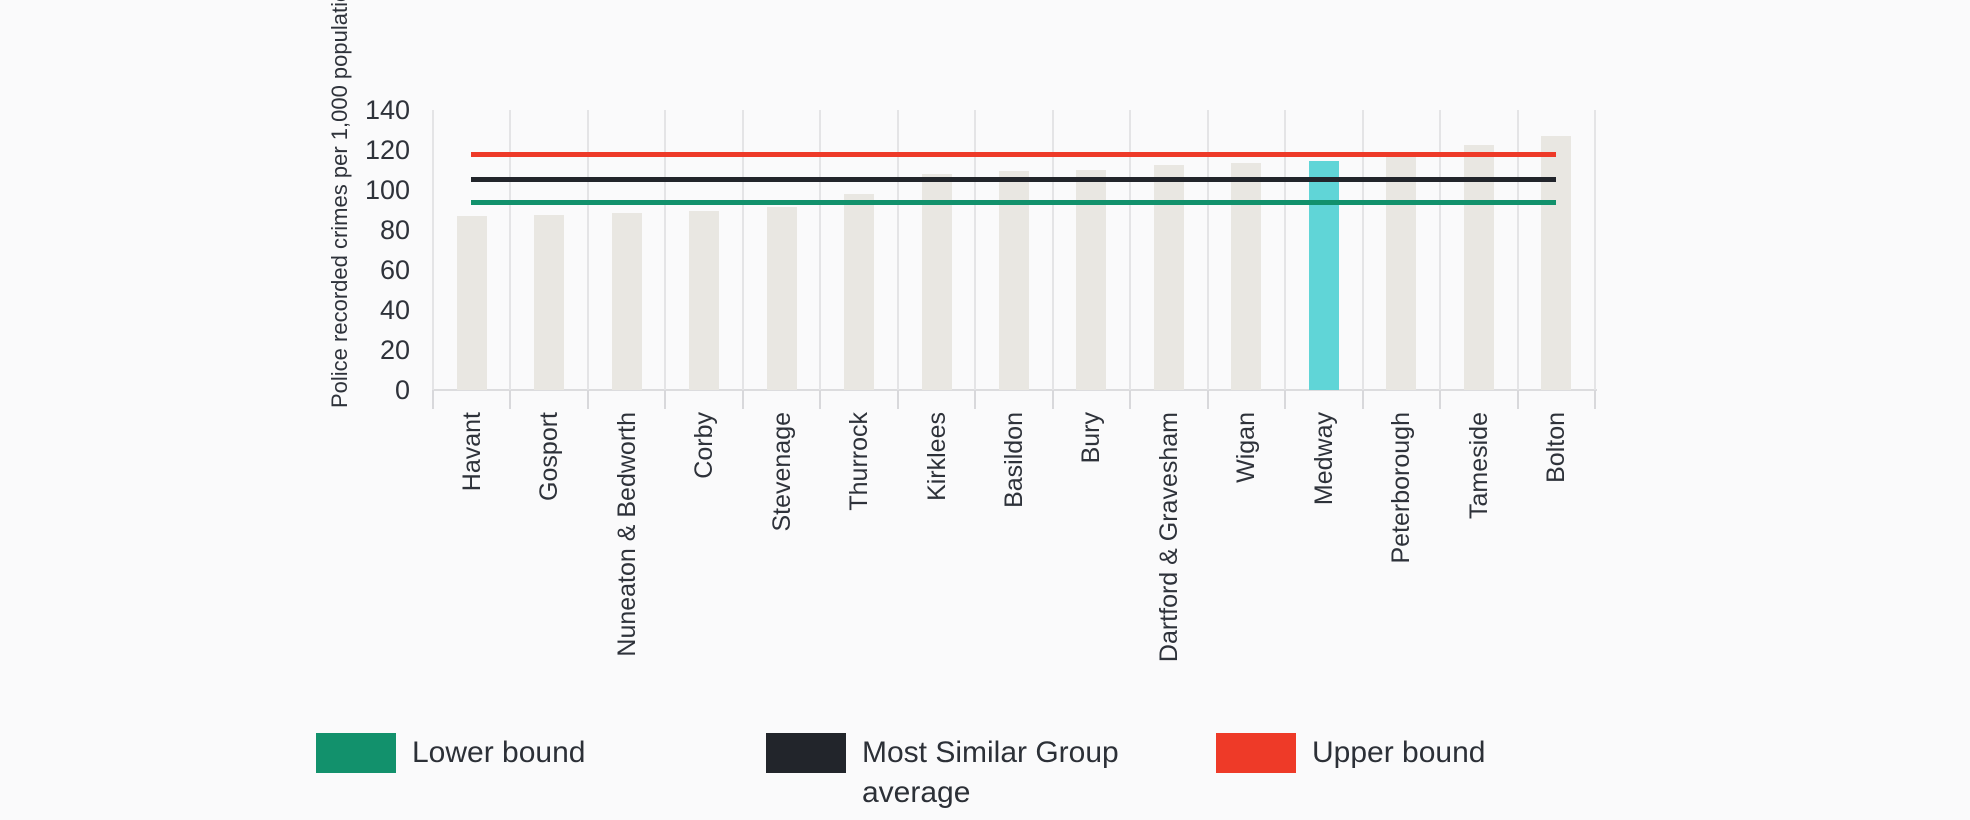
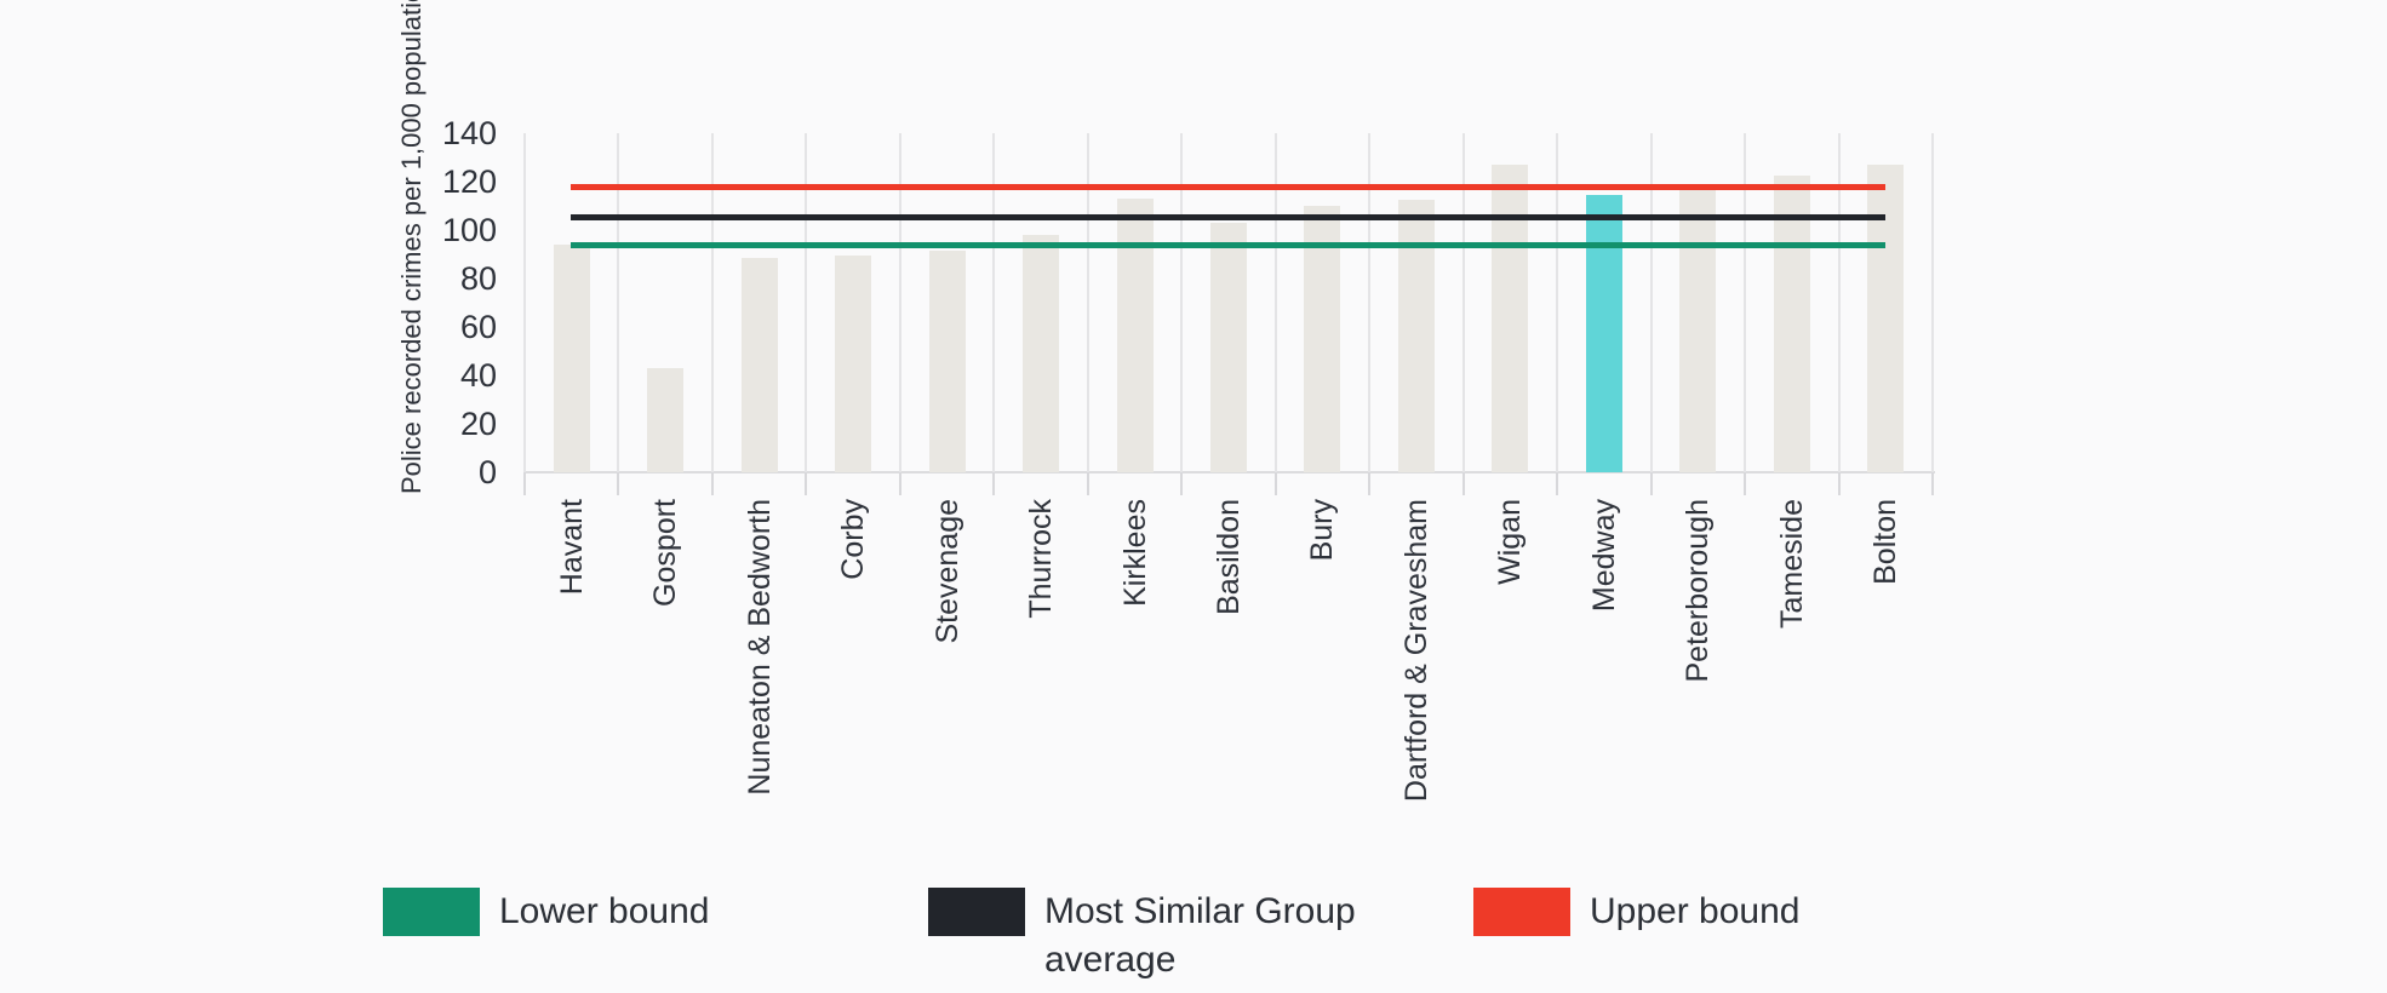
Havant: 87 -> 94
Gosport: 88 -> 43
Kirklees: 108 -> 113
Basildon: 110 -> 103
Wigan: 114 -> 127
